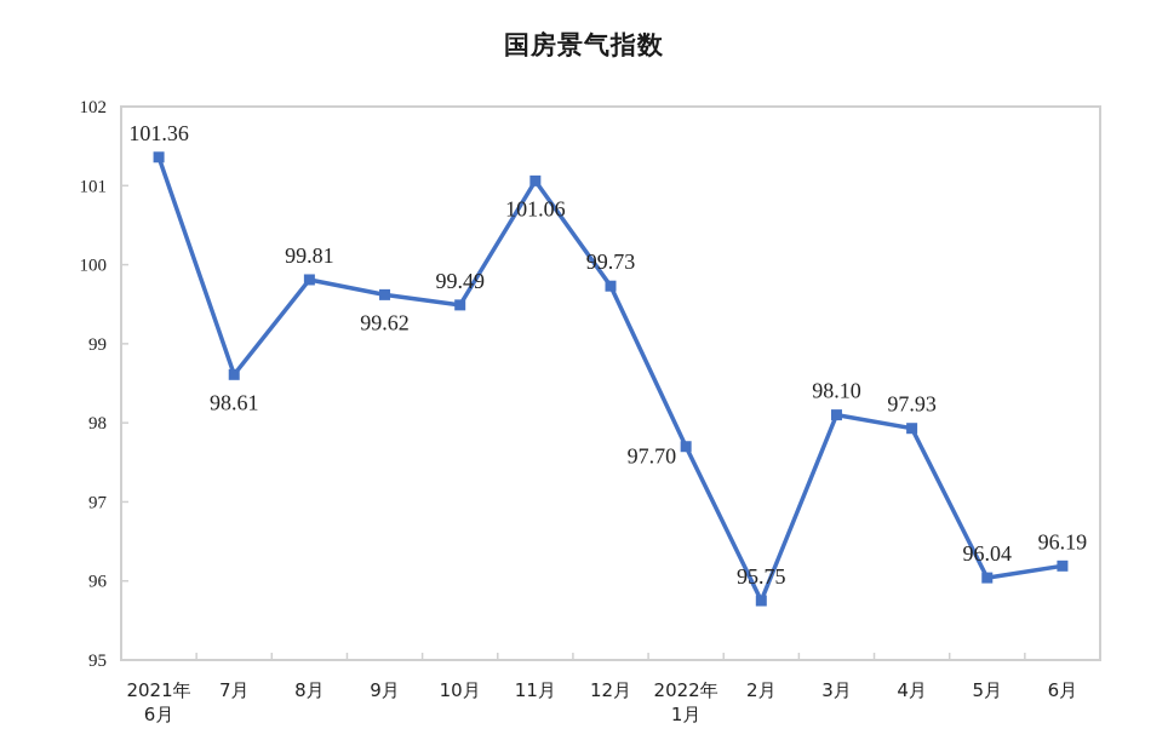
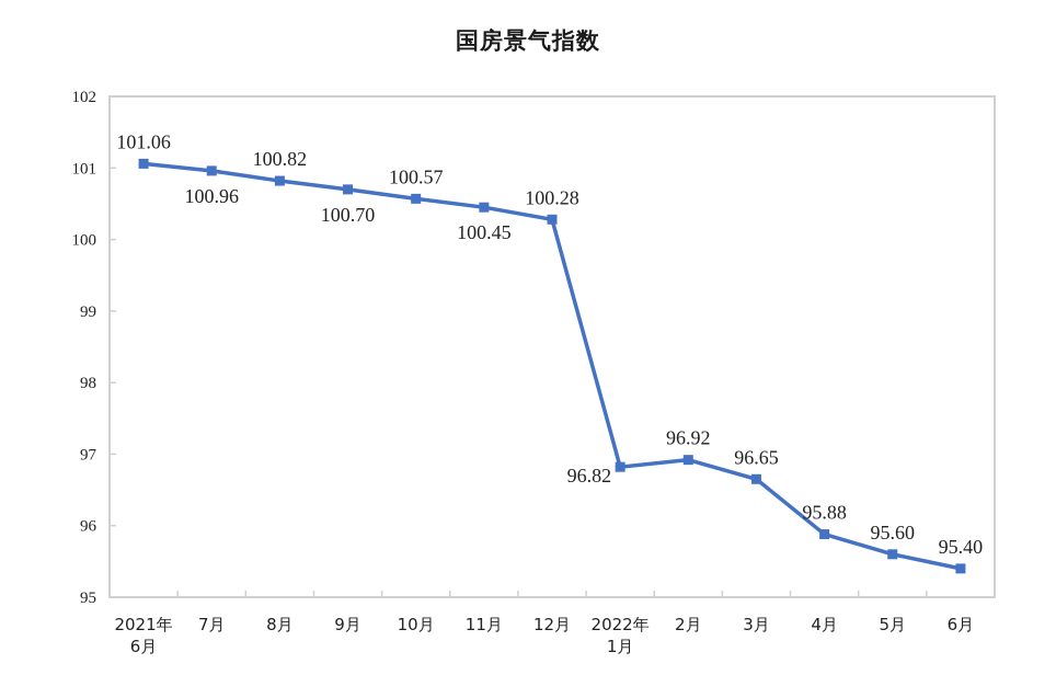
2021年6月: 101.36 -> 101.06
7月: 98.61 -> 100.96
8月: 99.81 -> 100.82
9月: 99.62 -> 100.70
10月: 99.49 -> 100.57
11月: 101.06 -> 100.45
12月: 99.73 -> 100.28
2022年1月: 97.70 -> 96.82
2月: 95.75 -> 96.92
3月: 98.10 -> 96.65
4月: 97.93 -> 95.88
5月: 96.04 -> 95.60
6月: 96.19 -> 95.40
